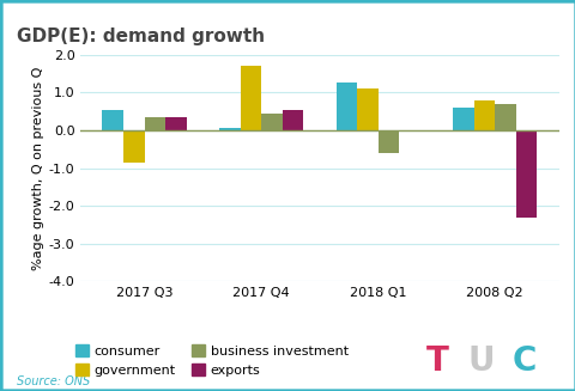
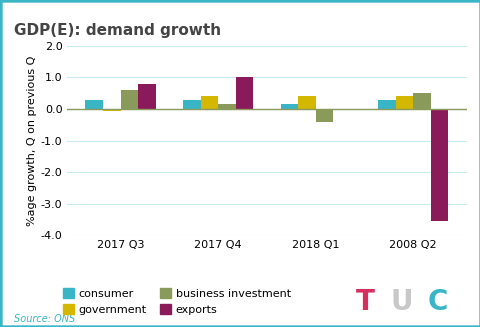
consumer/2017 Q3: 0.55 -> 0.30
government/2017 Q3: -0.85 -> -0.05
business investment/2017 Q3: 0.35 -> 0.60
exports/2017 Q3: 0.35 -> 0.80
consumer/2017 Q4: 0.05 -> 0.30
government/2017 Q4: 1.70 -> 0.40
business investment/2017 Q4: 0.45 -> 0.15
exports/2017 Q4: 0.55 -> 1.00
consumer/2018 Q1: 1.25 -> 0.15
government/2018 Q1: 1.10 -> 0.40
business investment/2018 Q1: -0.60 -> -0.40
consumer/2008 Q2: 0.60 -> 0.30
government/2008 Q2: 0.80 -> 0.40
business investment/2008 Q2: 0.70 -> 0.50
exports/2008 Q2: -2.30 -> -3.55
